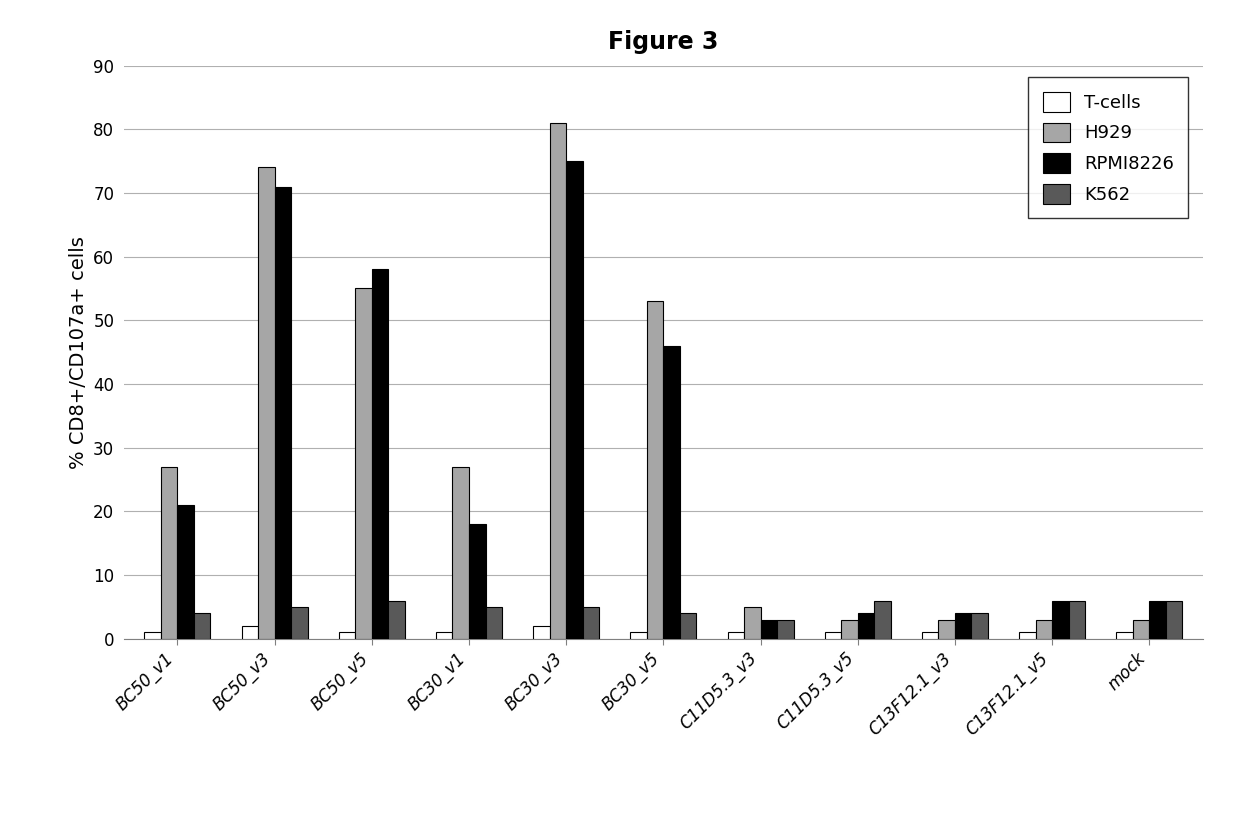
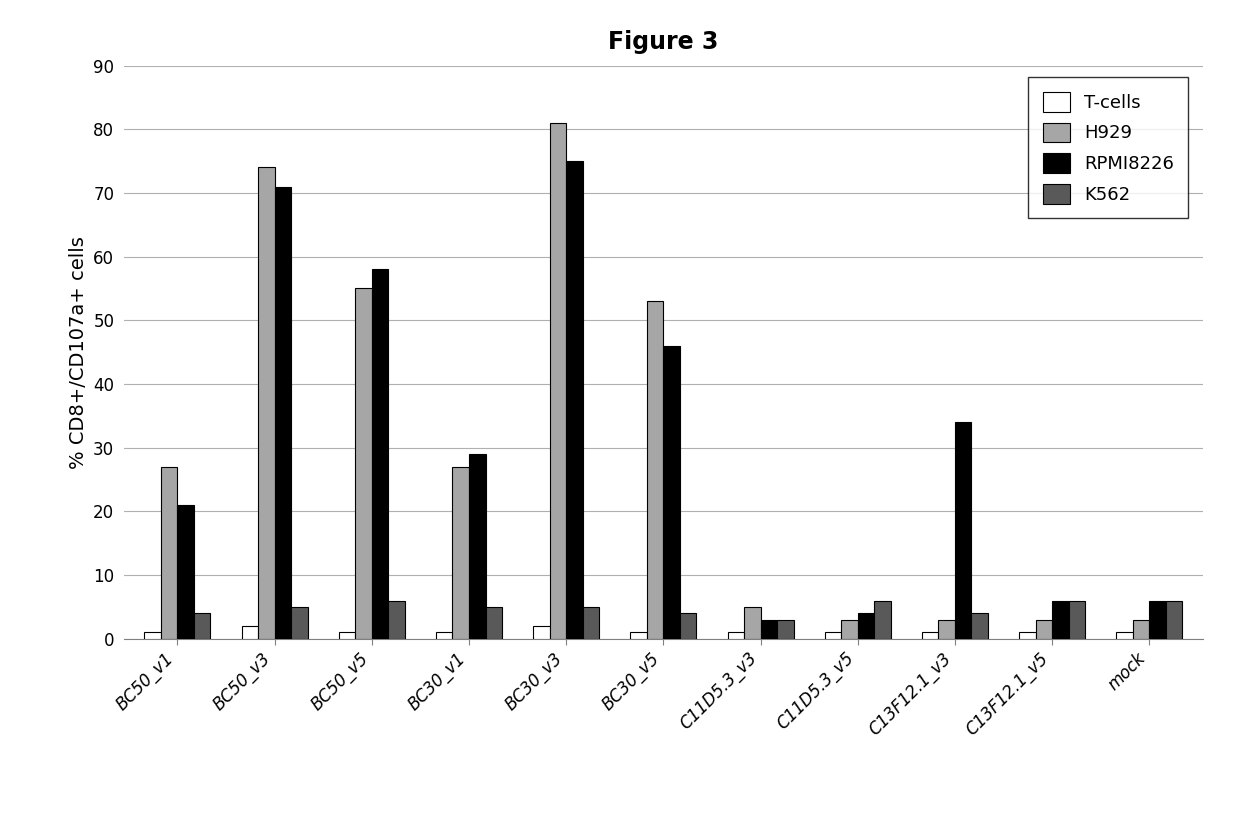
RPMI8226/BC30_v1: 18 -> 29
RPMI8226/C13F12.1_v3: 4 -> 34
